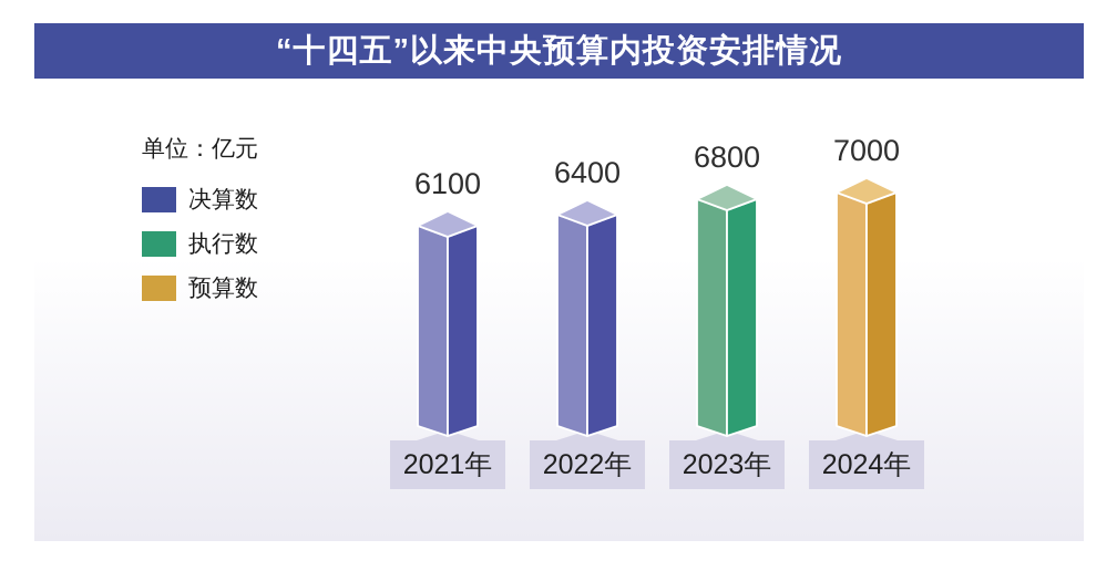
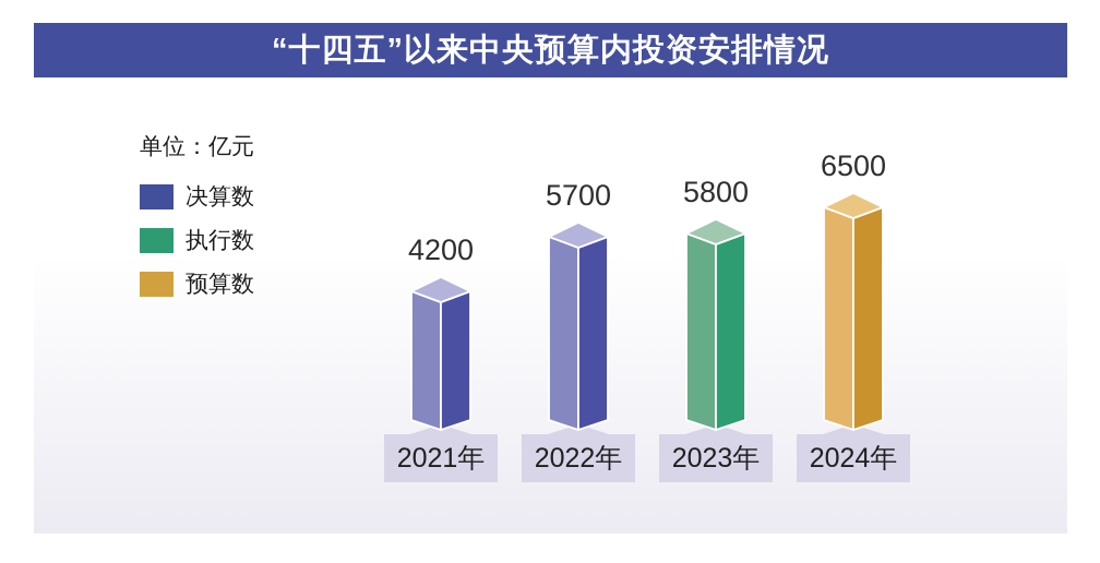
2021年: 6100 -> 4200
2022年: 6400 -> 5700
2023年: 6800 -> 5800
2024年: 7000 -> 6500
